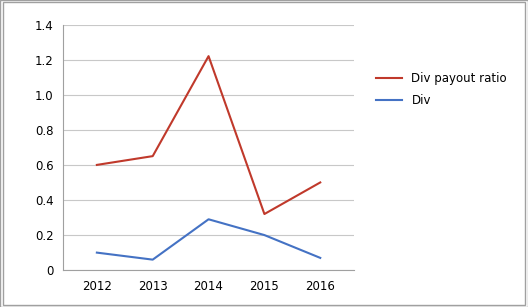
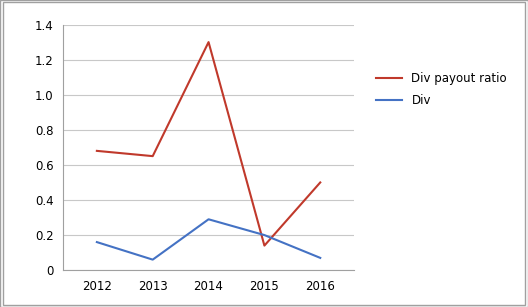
Div payout ratio/2012: 0.60 -> 0.68
Div/2012: 0.10 -> 0.16
Div payout ratio/2014: 1.22 -> 1.30
Div payout ratio/2015: 0.32 -> 0.14
